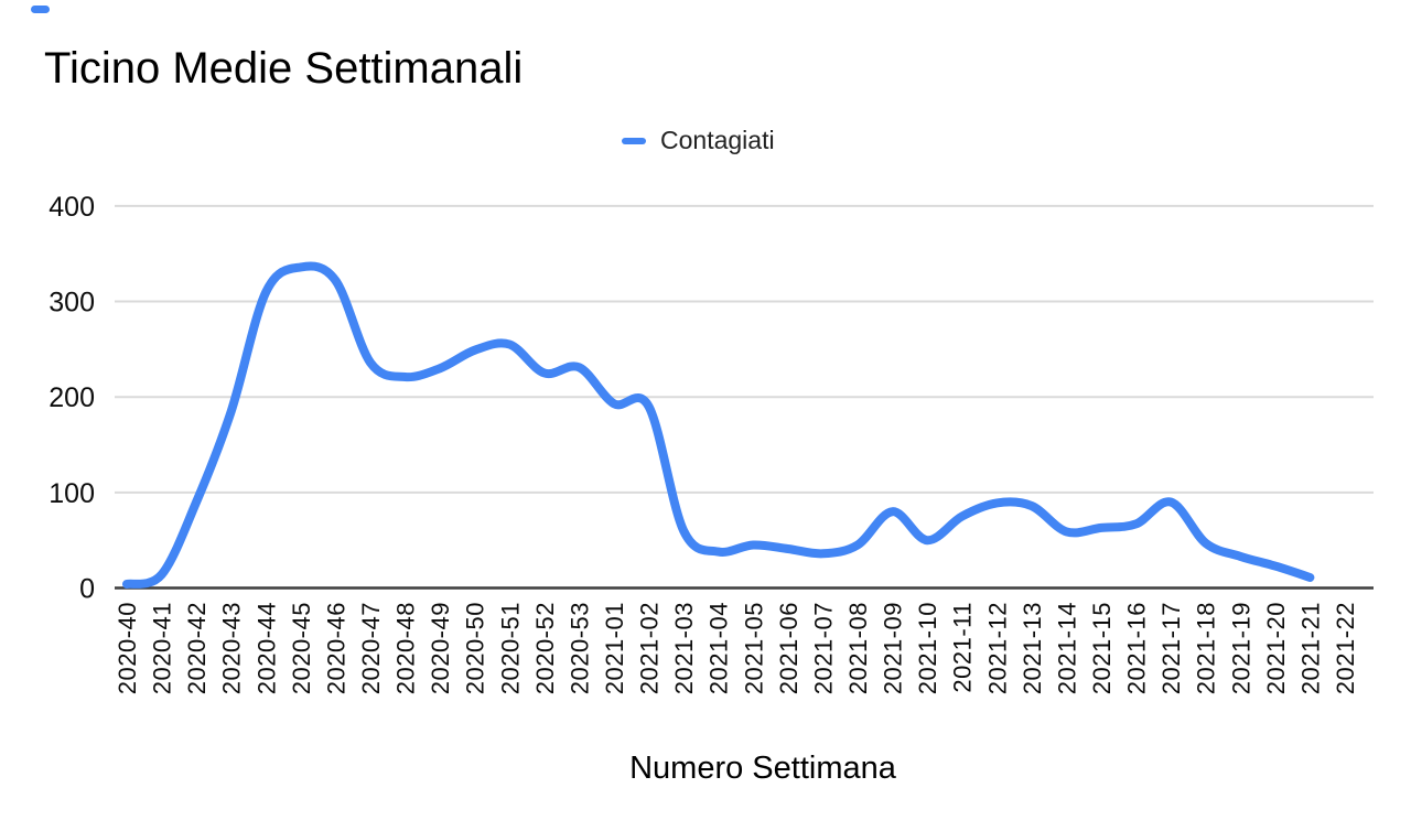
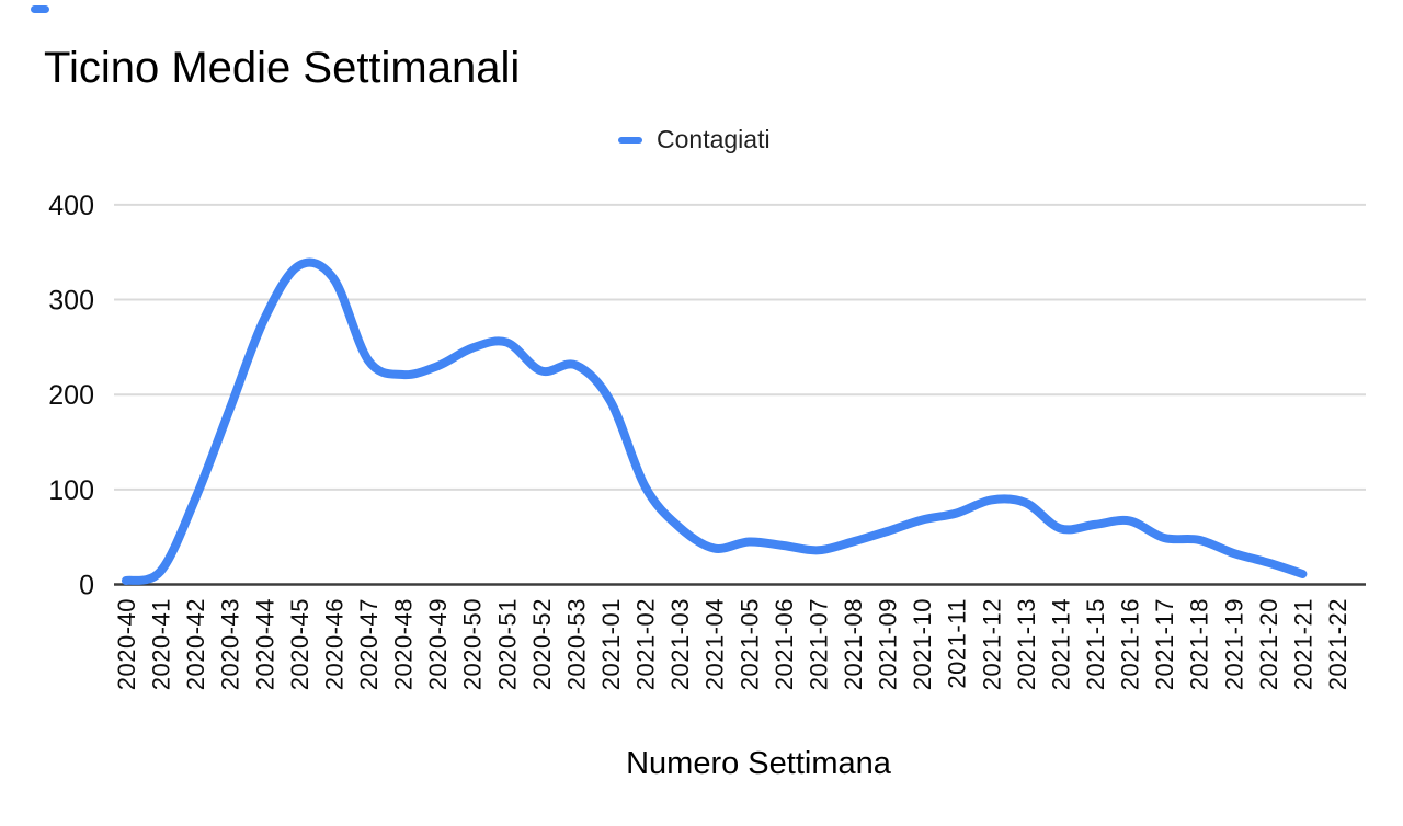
2020-44: 310 -> 280
2021-02: 190 -> 100
2021-09: 80 -> 60
2021-10: 50 -> 70
2021-17: 90 -> 50
